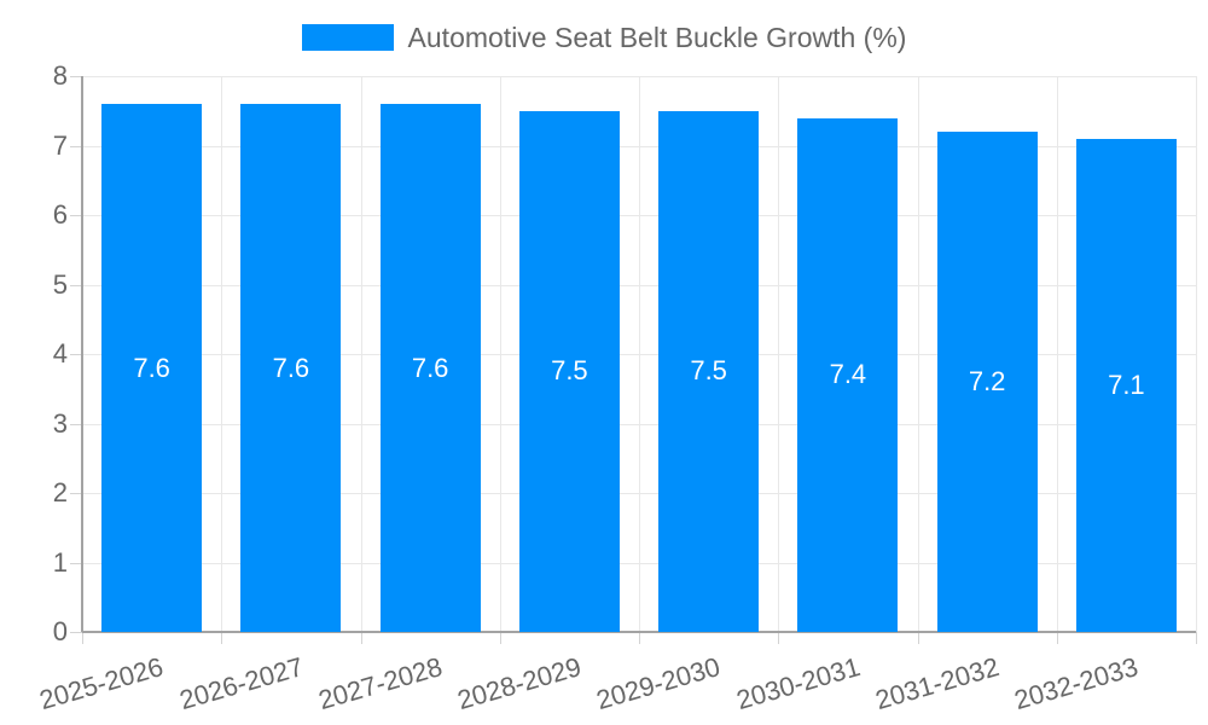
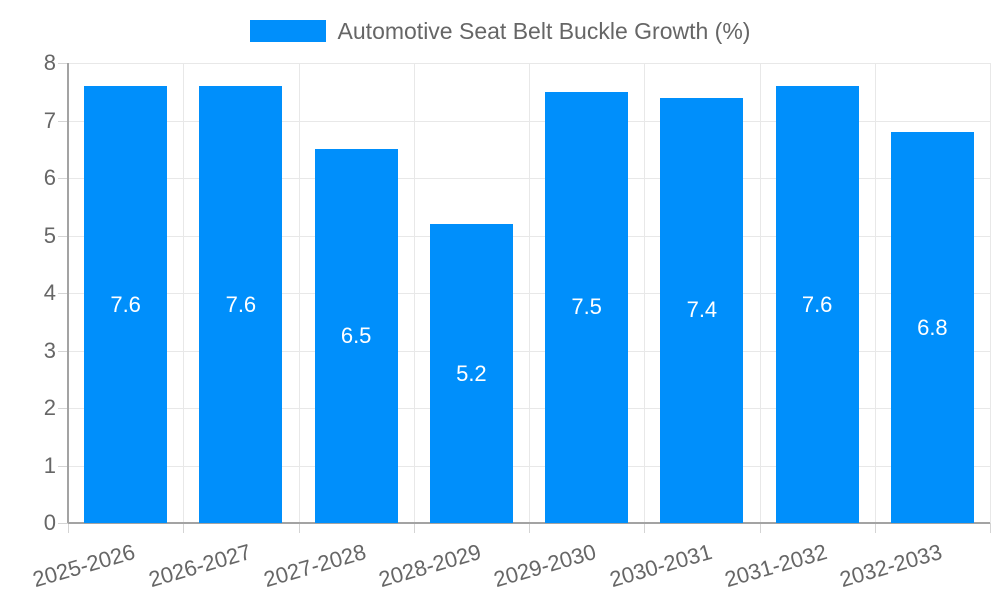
2027-2028: 7.6 -> 6.5
2028-2029: 7.5 -> 5.2
2031-2032: 7.2 -> 7.6
2032-2033: 7.1 -> 6.8
